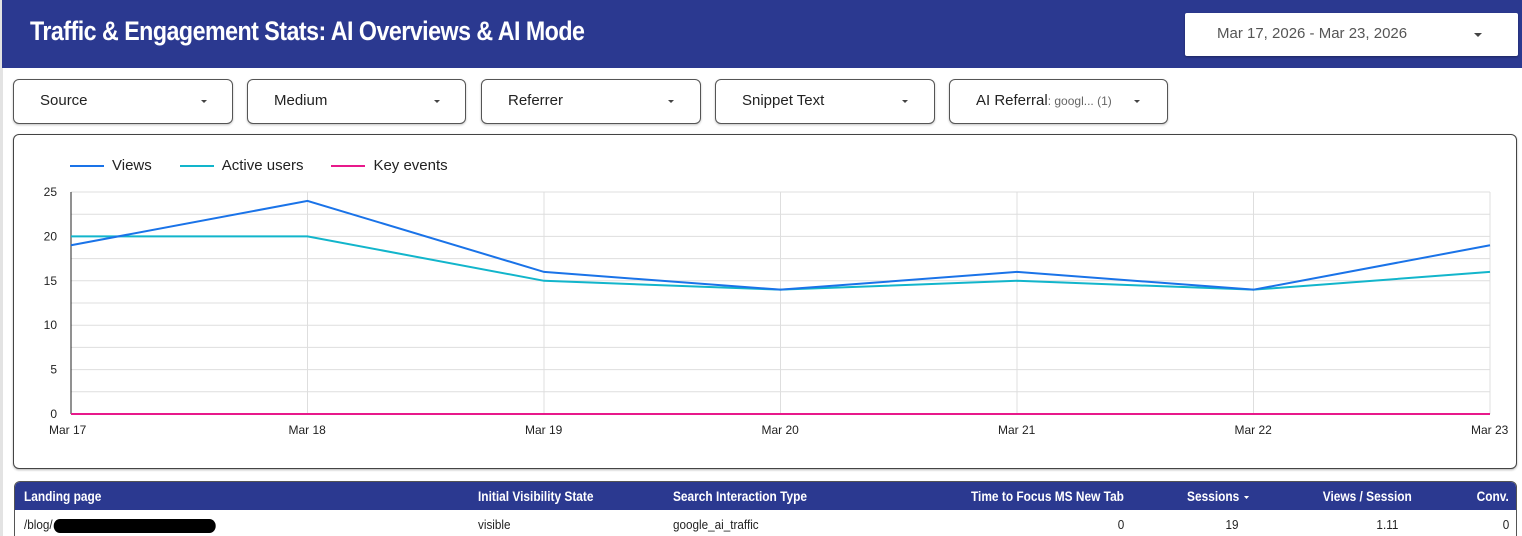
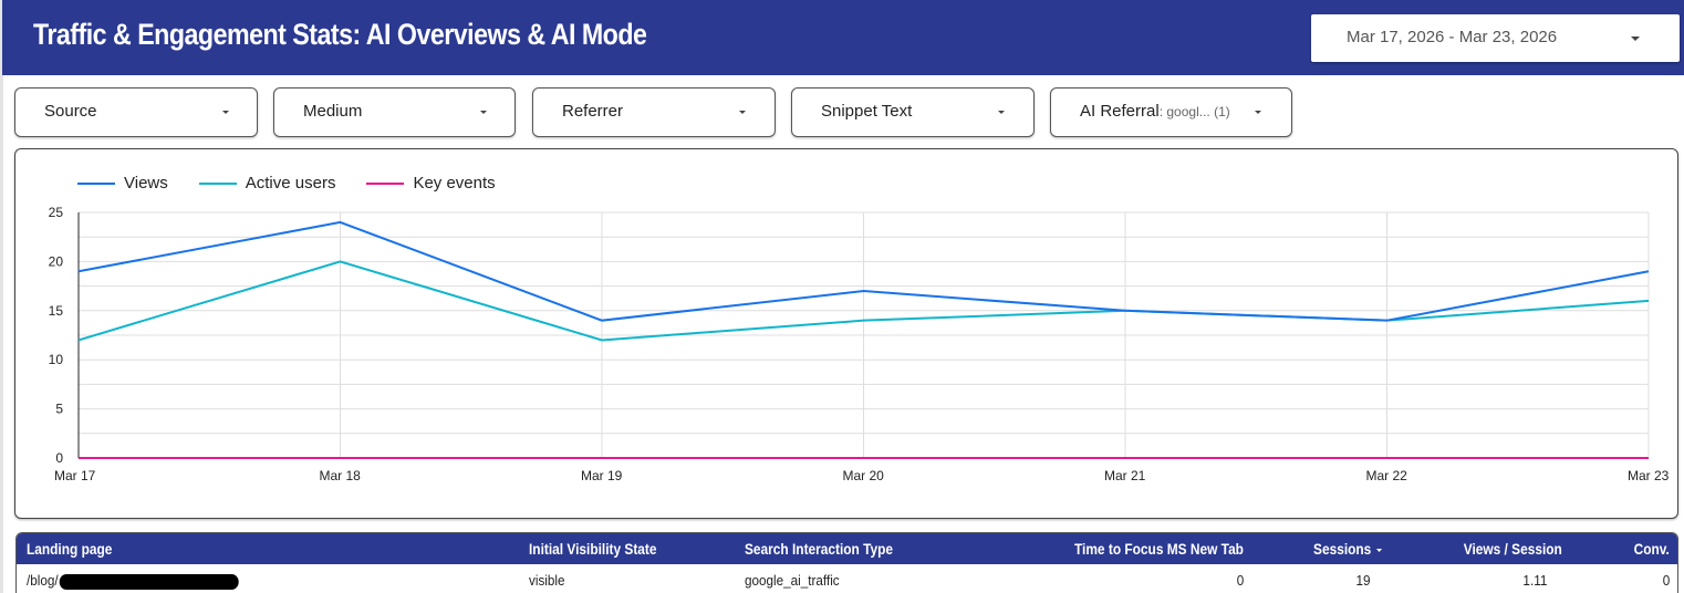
Active users/Mar 17: 20 -> 12
Views/Mar 19: 16 -> 14
Active users/Mar 19: 15 -> 12
Views/Mar 20: 14 -> 17
Views/Mar 21: 16 -> 15
